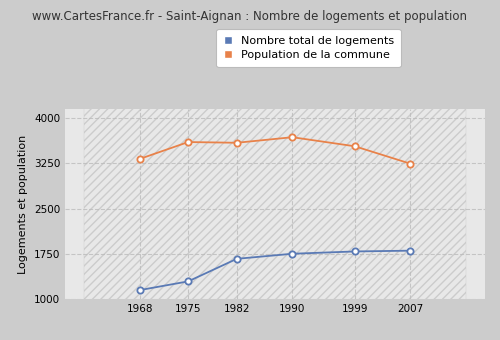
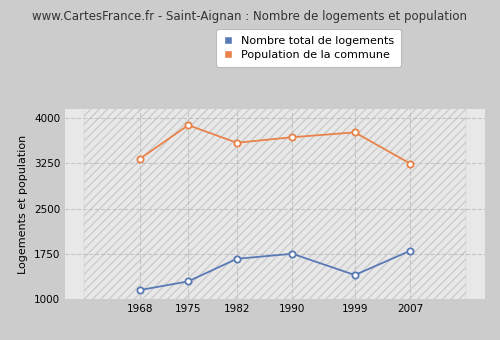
Population de la commune/1975: 3600 -> 3880
Nombre total de logements/1999: 1790 -> 1400
Population de la commune/1999: 3530 -> 3760
